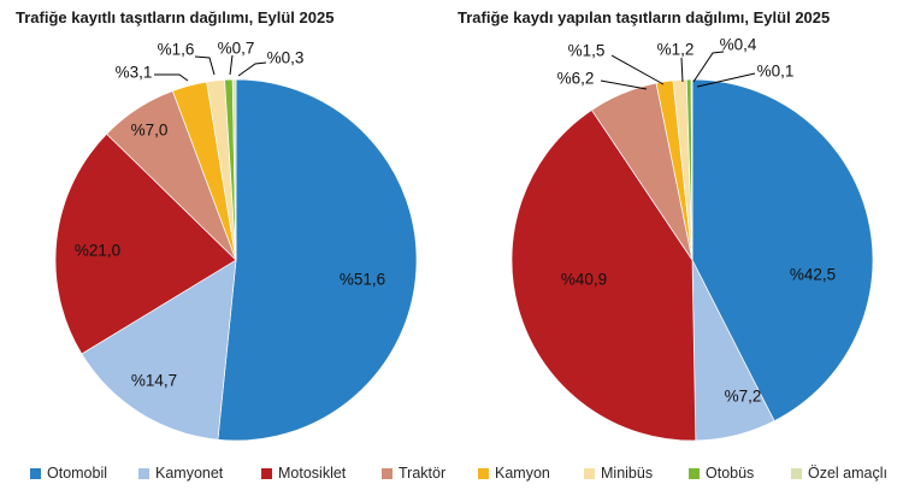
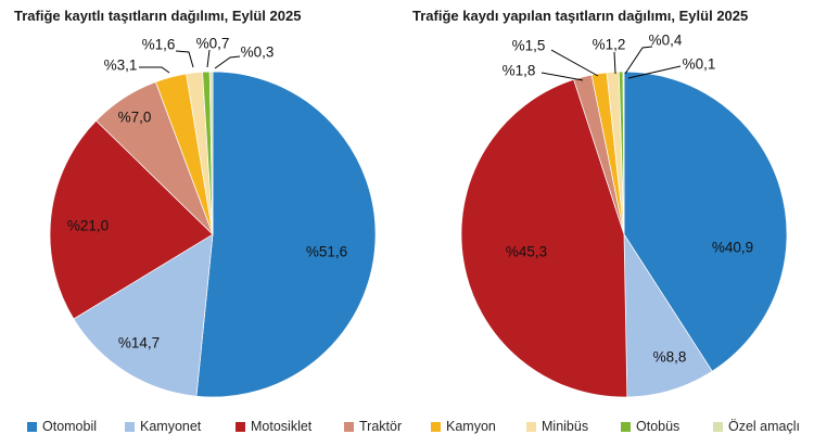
Trafiğe kaydı yapılan taşıtların dağılımı, Eylül 2025/Otomobil: 42,5 -> 40,9
Trafiğe kaydı yapılan taşıtların dağılımı, Eylül 2025/Kamyonet: 7,2 -> 8,8
Trafiğe kaydı yapılan taşıtların dağılımı, Eylül 2025/Motosiklet: 40,9 -> 45,3
Trafiğe kaydı yapılan taşıtların dağılımı, Eylül 2025/Traktör: 6,2 -> 1,8
